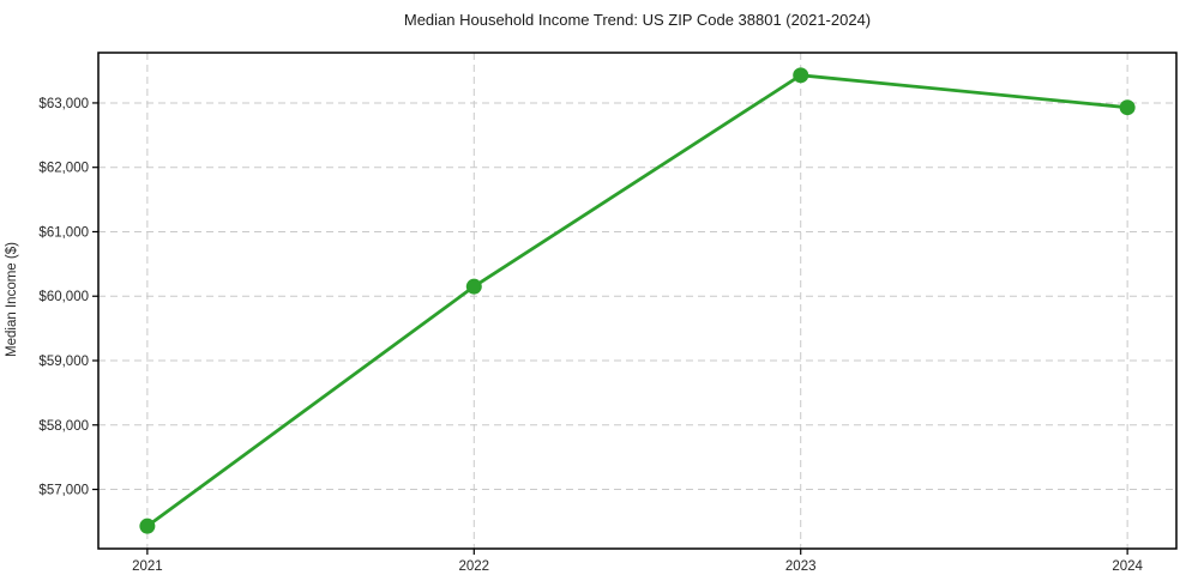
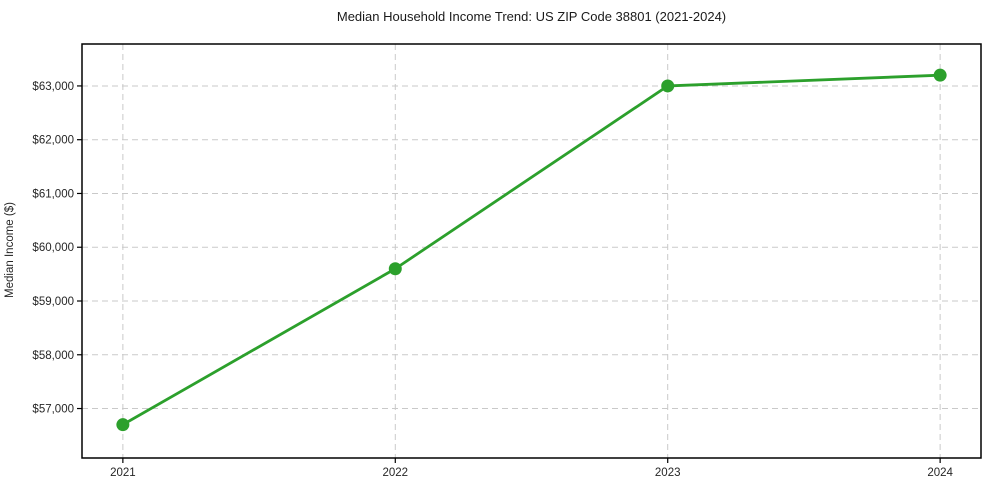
2021: $56400 -> $56700
2022: $60200 -> $59600
2023: $63400 -> $63000
2024: $62900 -> $63200
